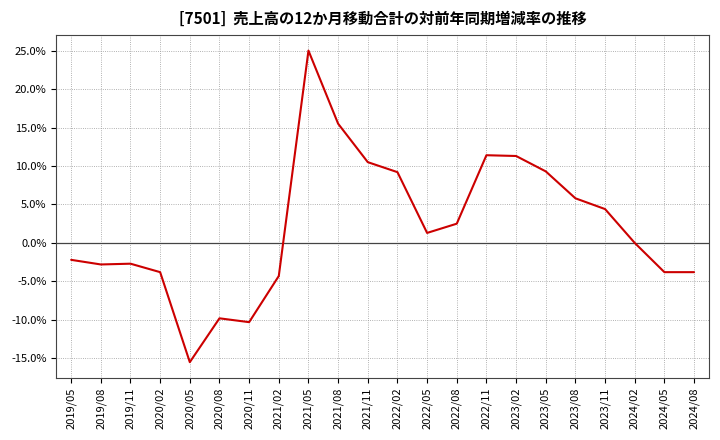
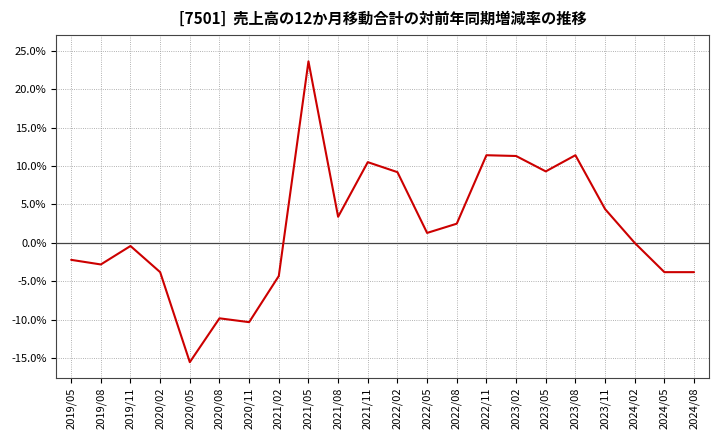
2019/11: -2.7% -> -0.4%
2021/05: 25.0% -> 23.6%
2021/08: 15.5% -> 3.4%
2023/08: 5.8% -> 11.4%
